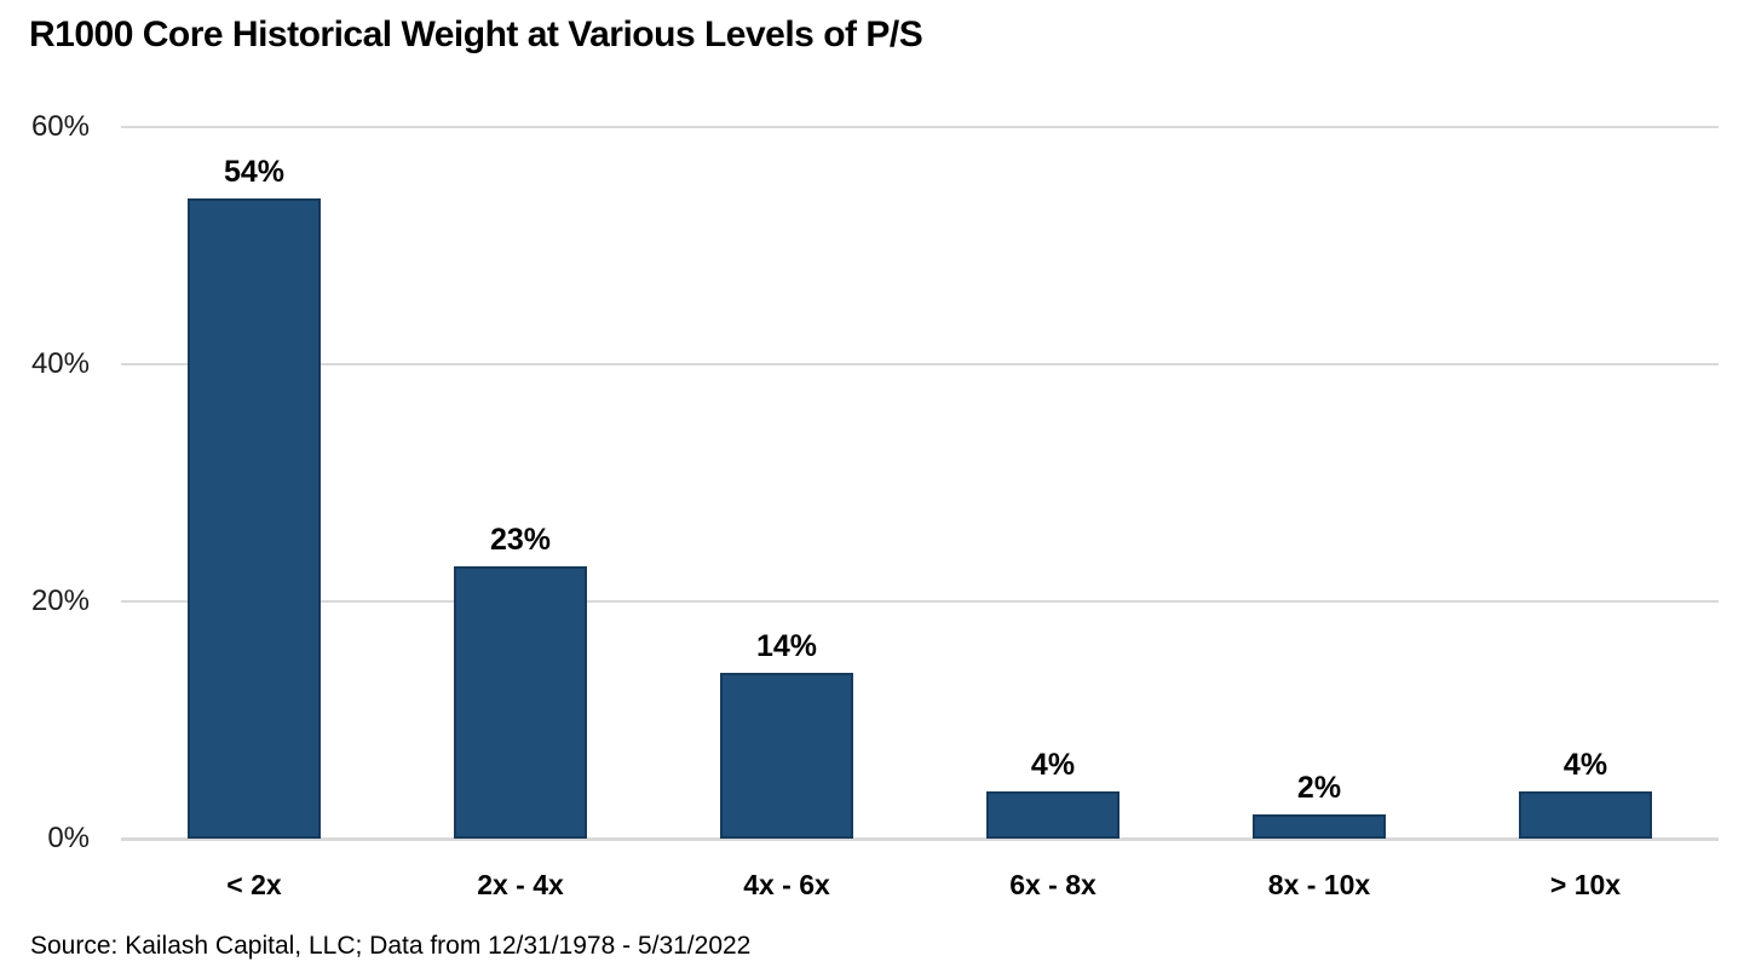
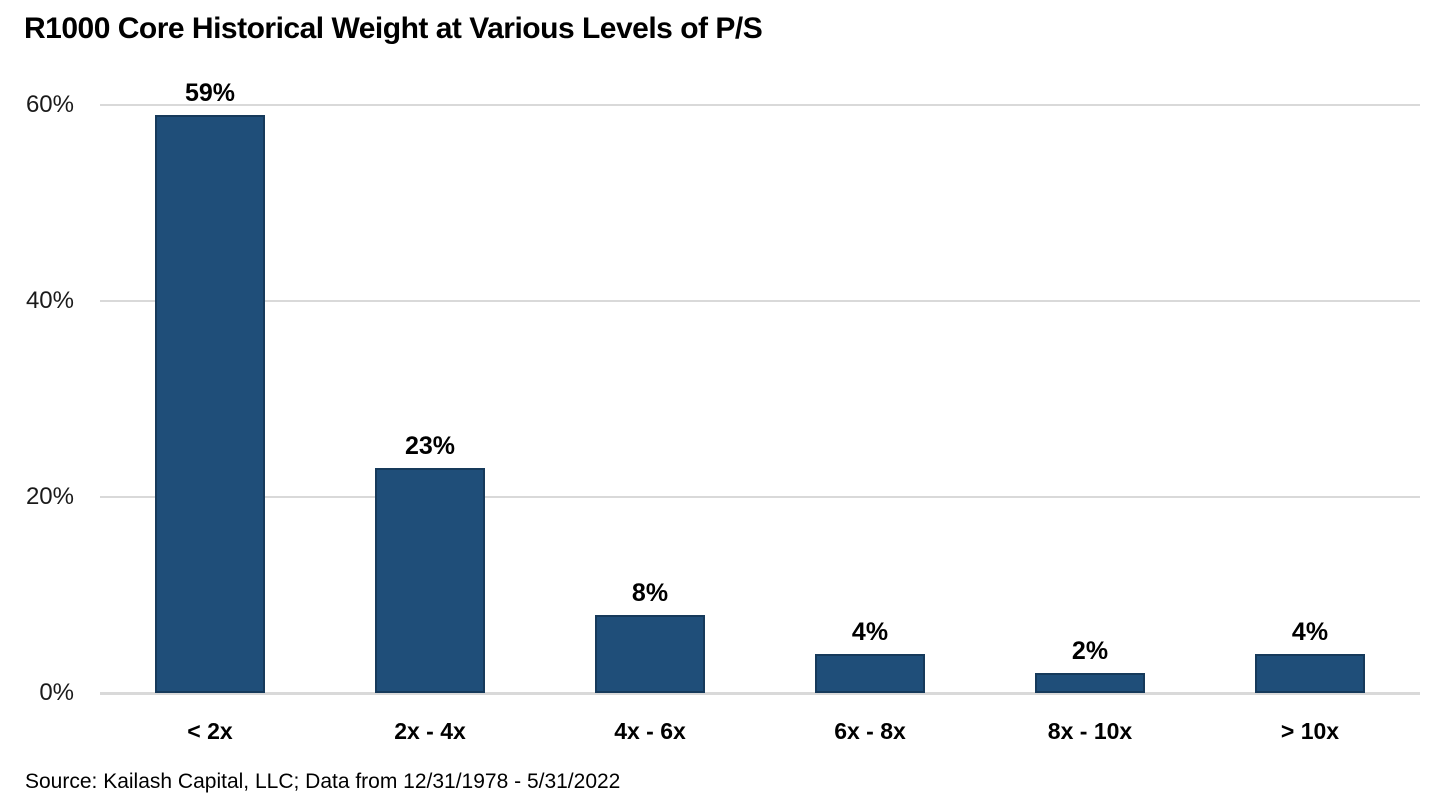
< 2x: 54% -> 59%
4x - 6x: 14% -> 8%
